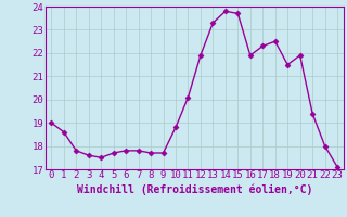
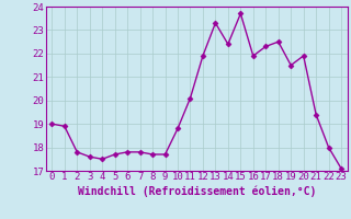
1: 18.6 -> 18.9
14: 23.8 -> 22.4
